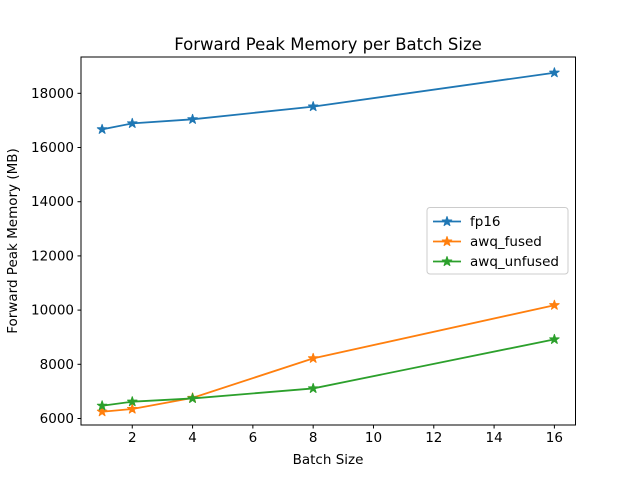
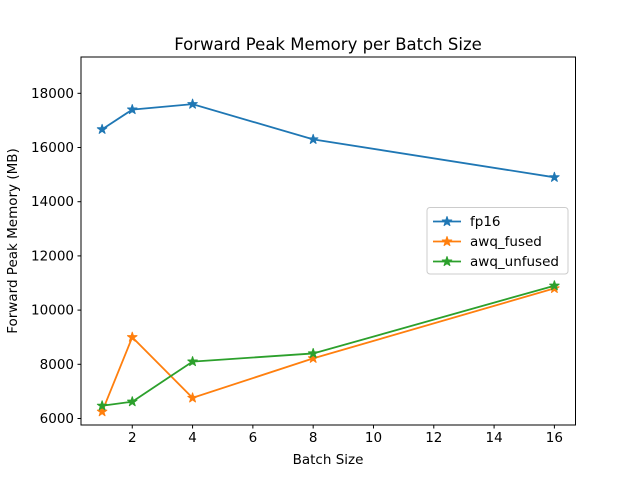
fp16/2: 16900 -> 17400
awq_fused/2: 6400 -> 9000
fp16/4: 17000 -> 17600
awq_unfused/4: 6700 -> 8100
fp16/8: 17500 -> 16300
awq_unfused/8: 7100 -> 8400
fp16/16: 18800 -> 14900
awq_fused/16: 10200 -> 10800
awq_unfused/16: 8900 -> 10900
